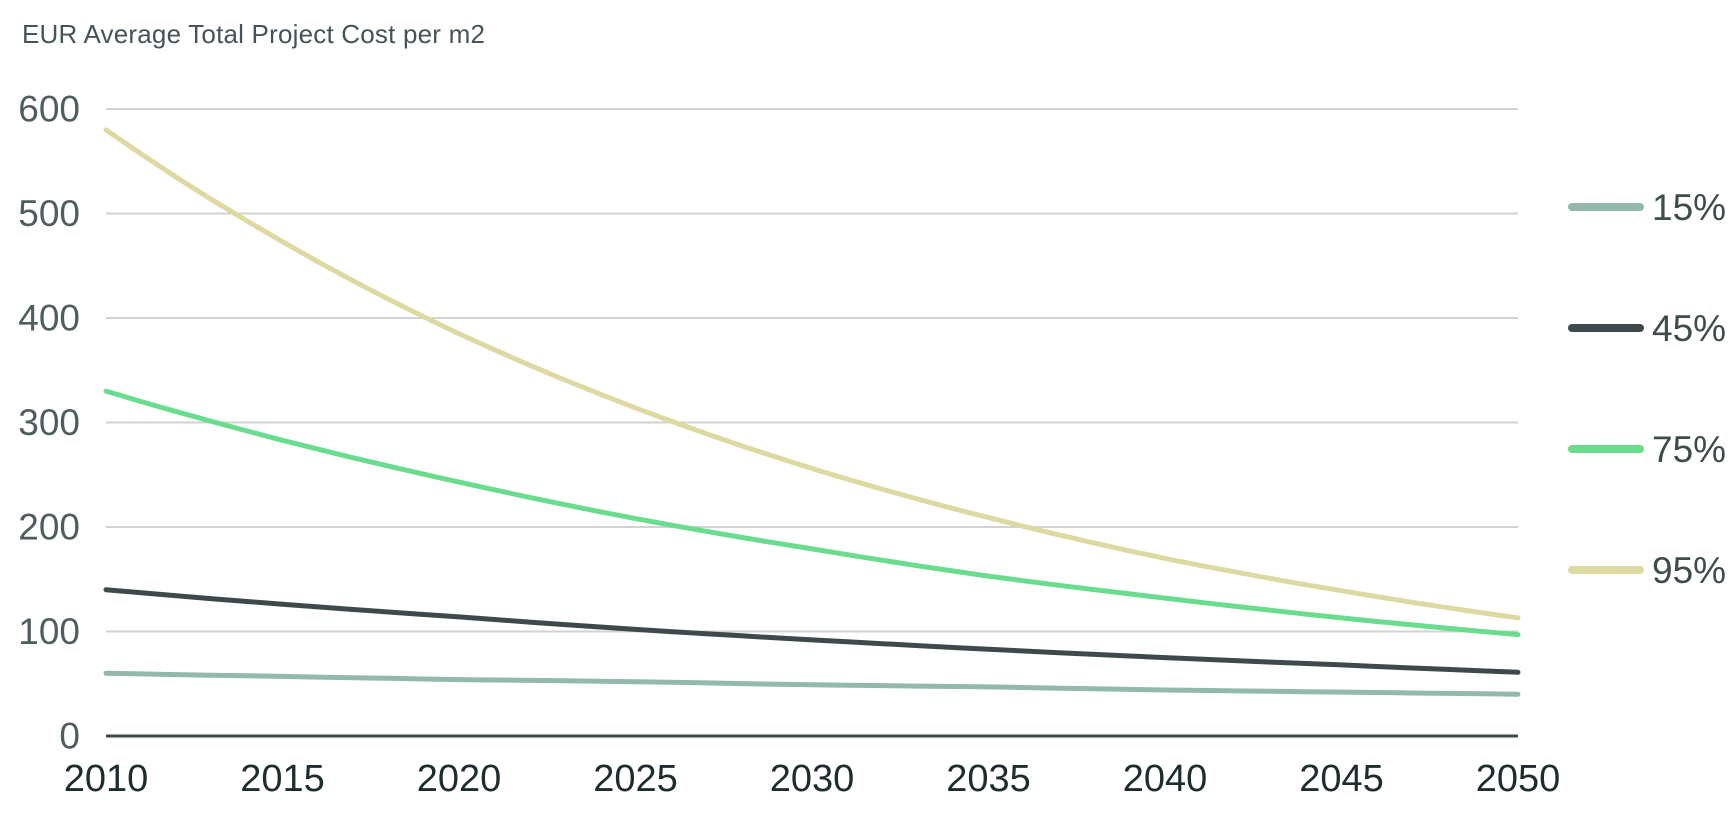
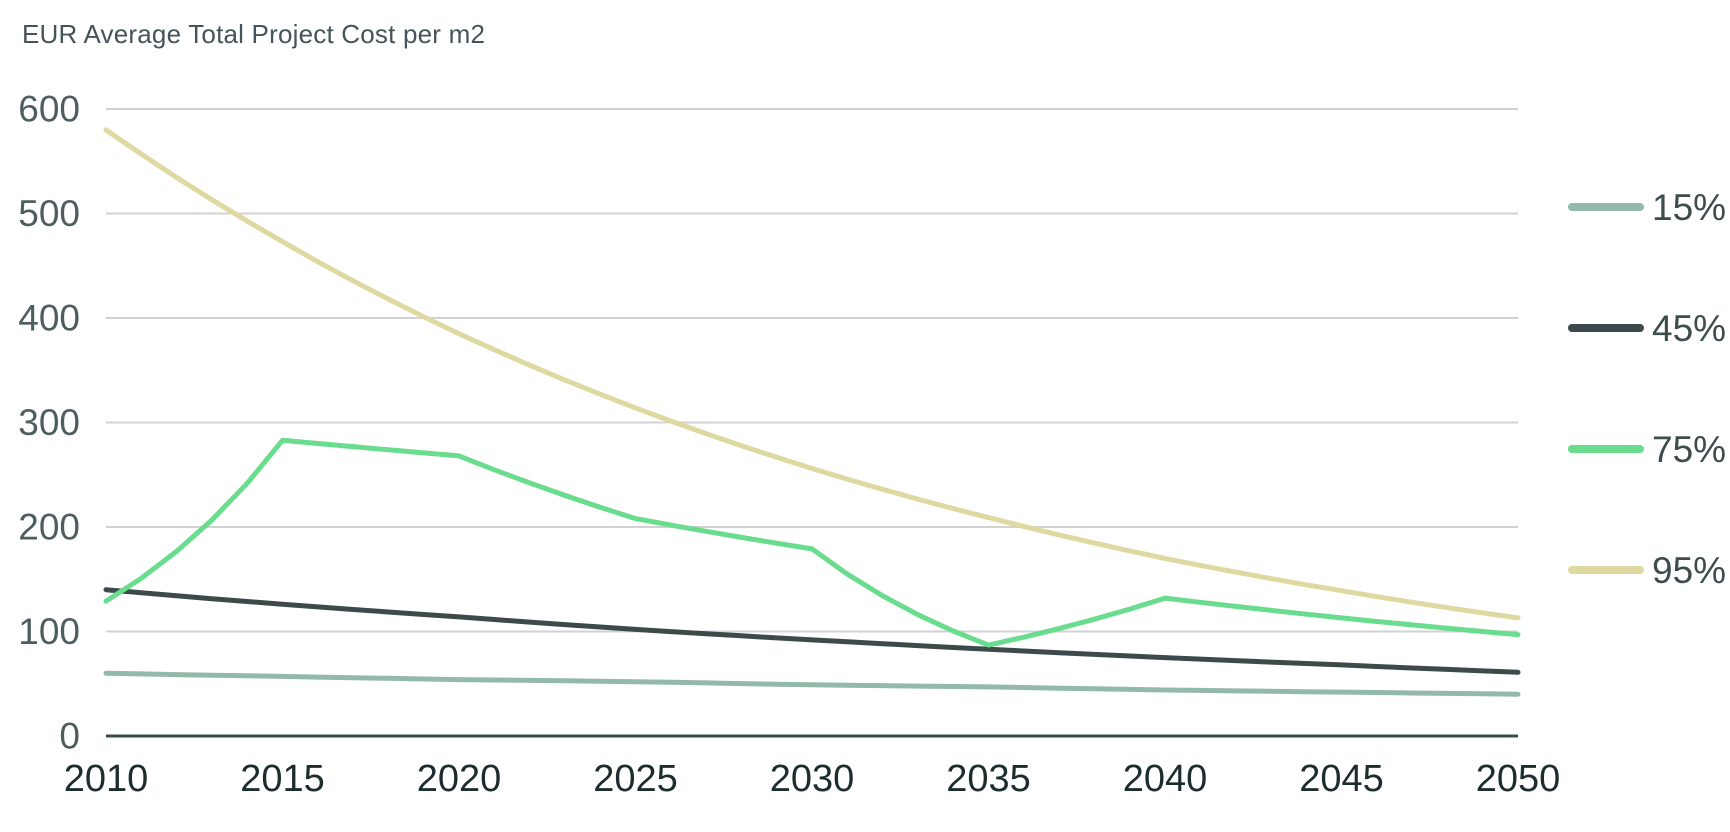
75%/2010: 330 -> 129
75%/2020: 243 -> 268
75%/2035: 153 -> 87
